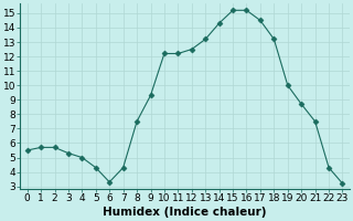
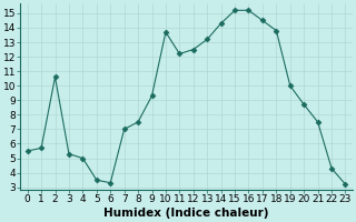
2: 5.7 -> 10.6
5: 4.3 -> 3.5
7: 4.3 -> 7.0
10: 12.2 -> 13.7
18: 13.2 -> 13.8
